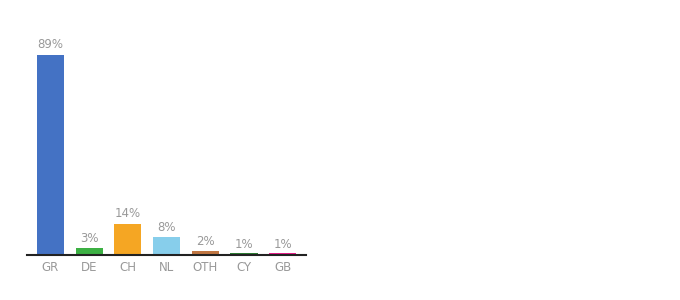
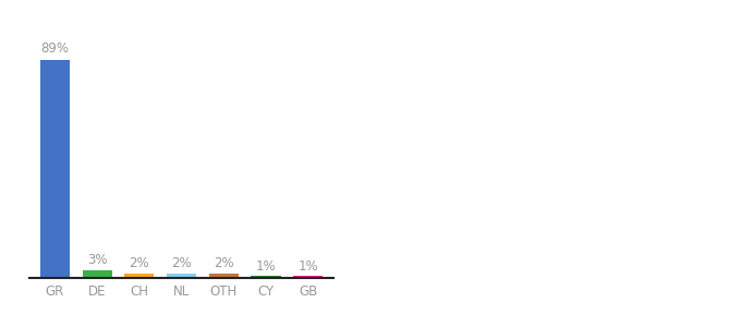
CH: 14% -> 2%
NL: 8% -> 2%
